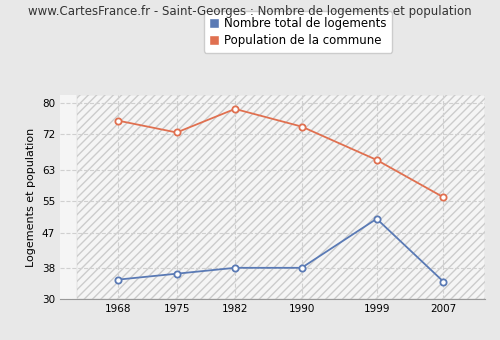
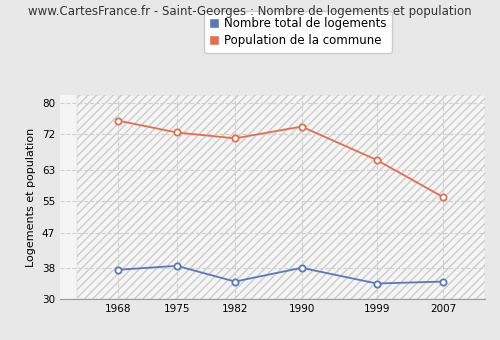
Nombre total de logements/1968: 35.0 -> 37.5
Nombre total de logements/1975: 36.5 -> 38.5
Nombre total de logements/1982: 38.0 -> 34.5
Population de la commune/1982: 78.5 -> 71.0
Nombre total de logements/1999: 50.5 -> 34.0
